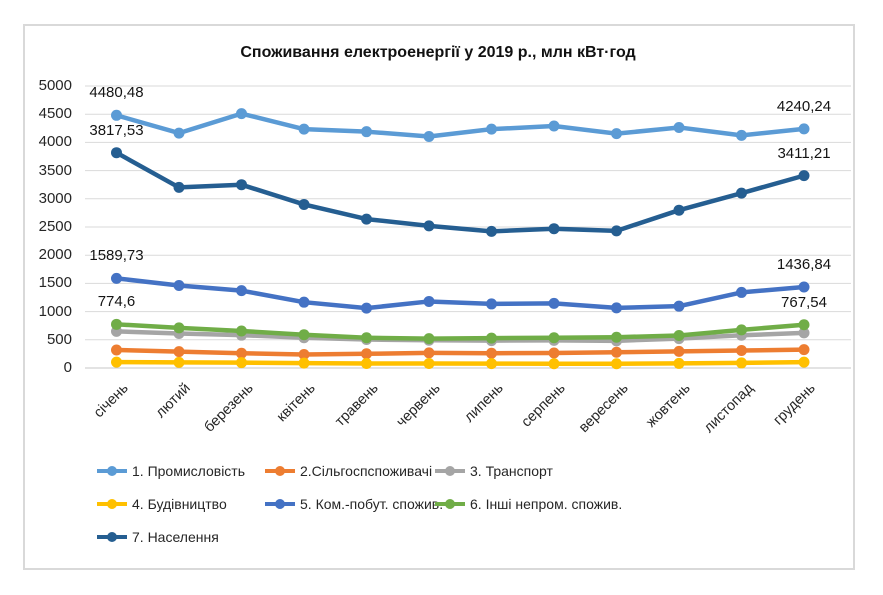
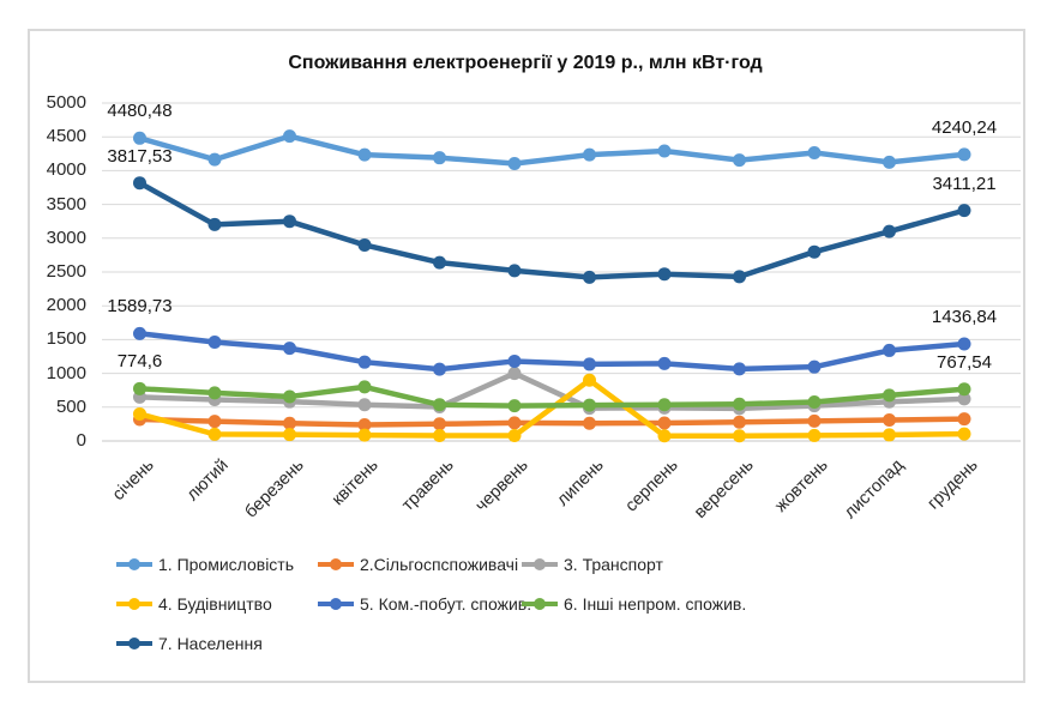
4. Будівництво/січень: 100 -> 400
6. Інші непром. спожив./квітень: 600 -> 800
3. Транспорт/червень: 500 -> 1000
4. Будівництво/липень: 100 -> 900
